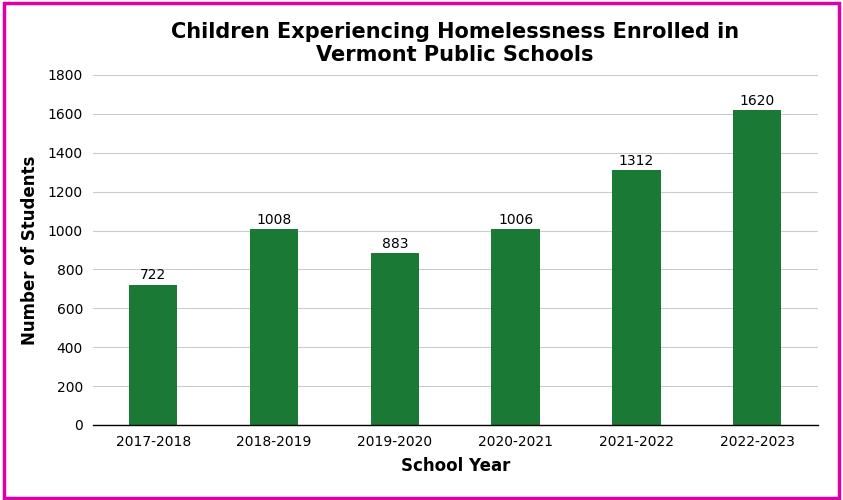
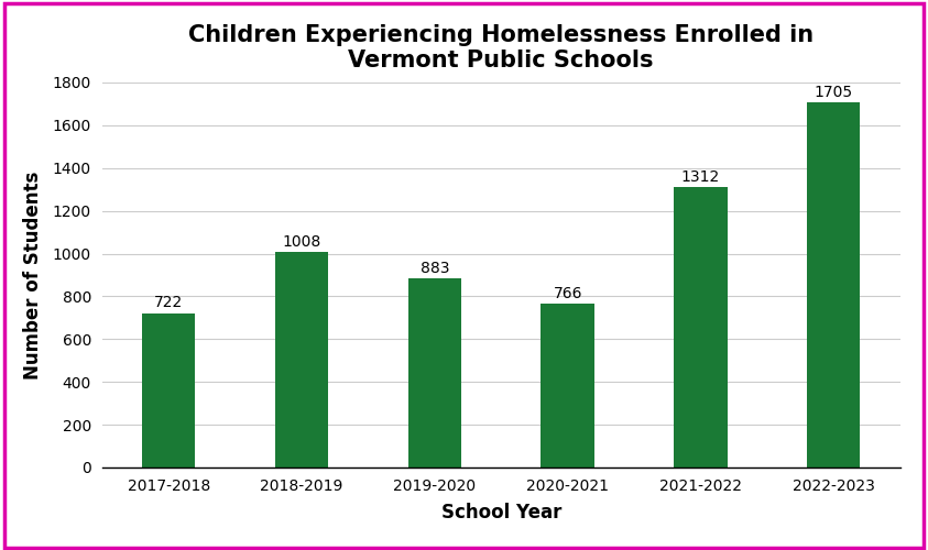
2020-2021: 1006 -> 766
2022-2023: 1620 -> 1705
